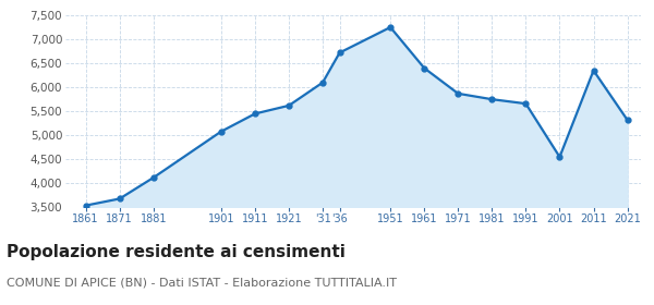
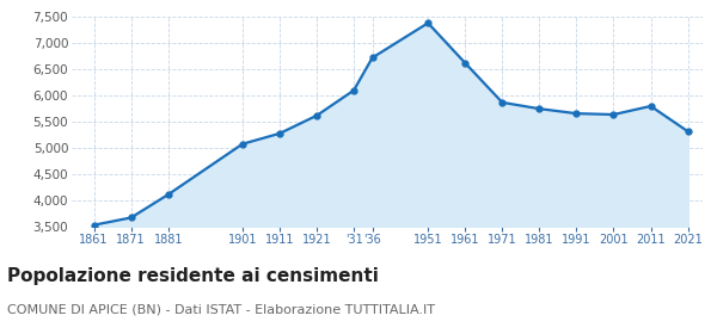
1911: 5,450 -> 5,280
1951: 7,250 -> 7,380
1961: 6,400 -> 6,620
2001: 4,550 -> 5,640
2011: 6,350 -> 5,800
